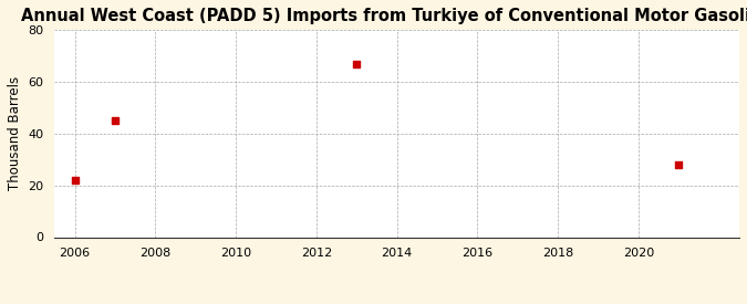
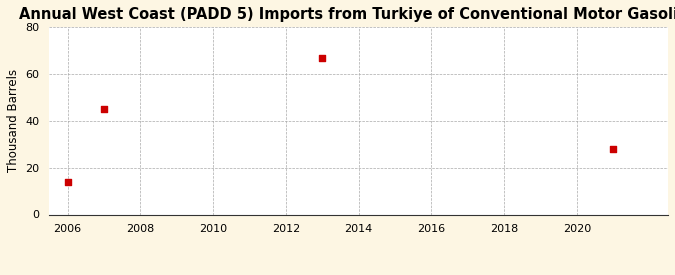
2006: 22 -> 14
